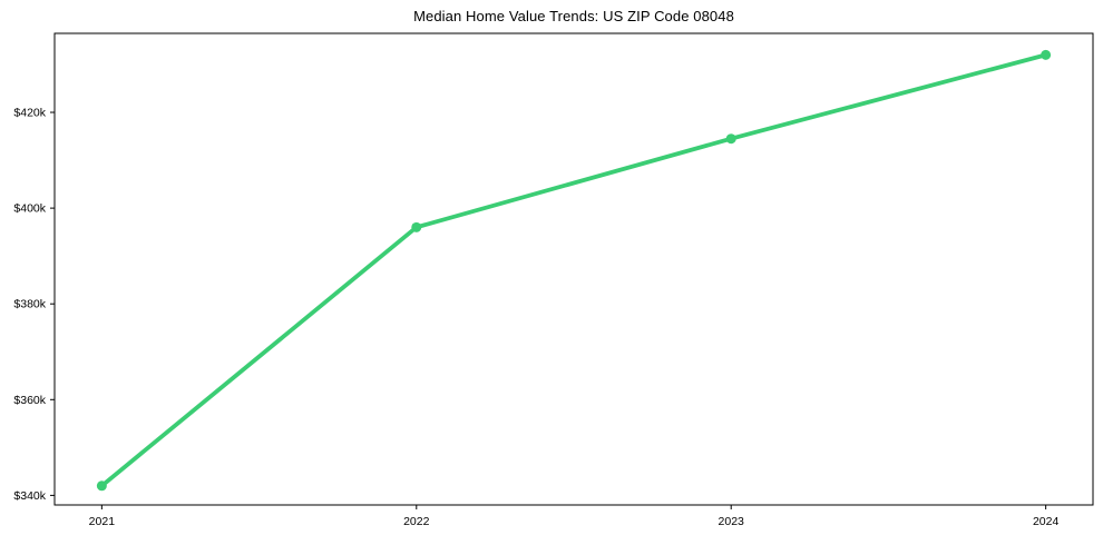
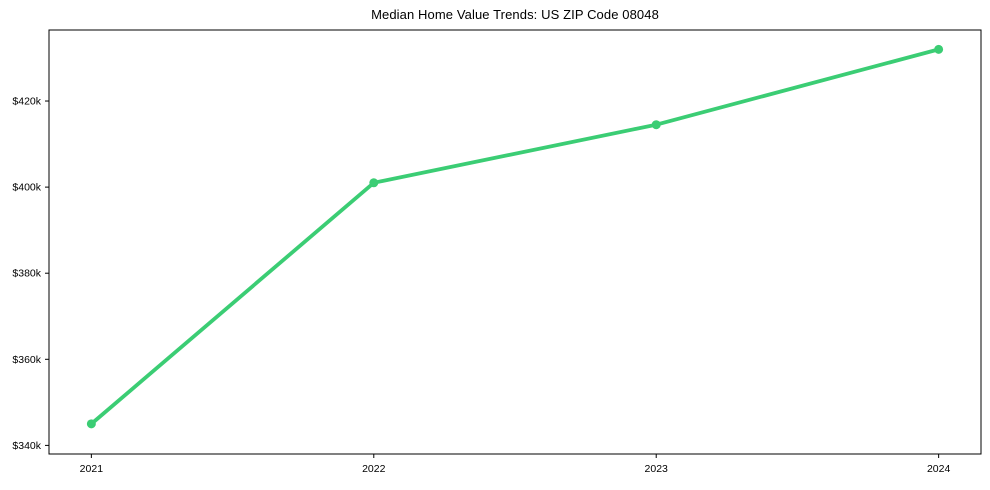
2021: $342k -> $345k
2022: $396k -> $401k
